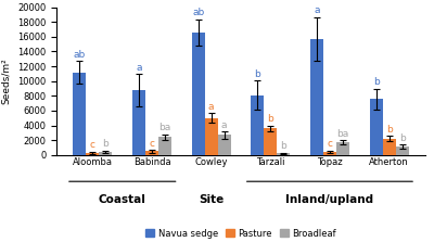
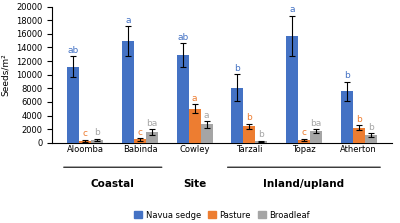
Navua sedge/Babinda: 8800 -> 14900
Broadleaf/Babinda: 2400 -> 1600
Navua sedge/Cowley: 16600 -> 12900
Pasture/Tarzali: 3600 -> 2400
